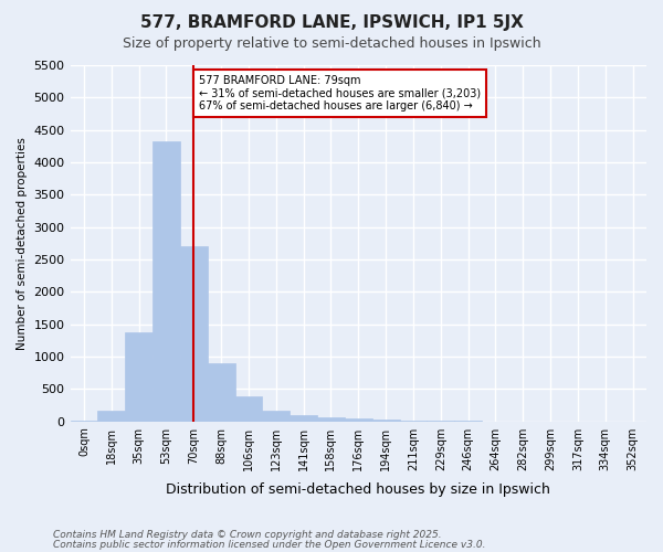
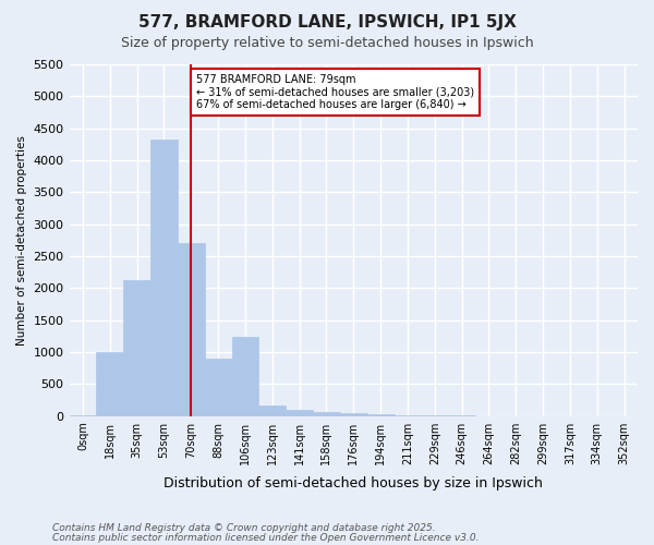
18sqm: 170 -> 1000
35sqm: 1380 -> 2120
106sqm: 380 -> 1240
